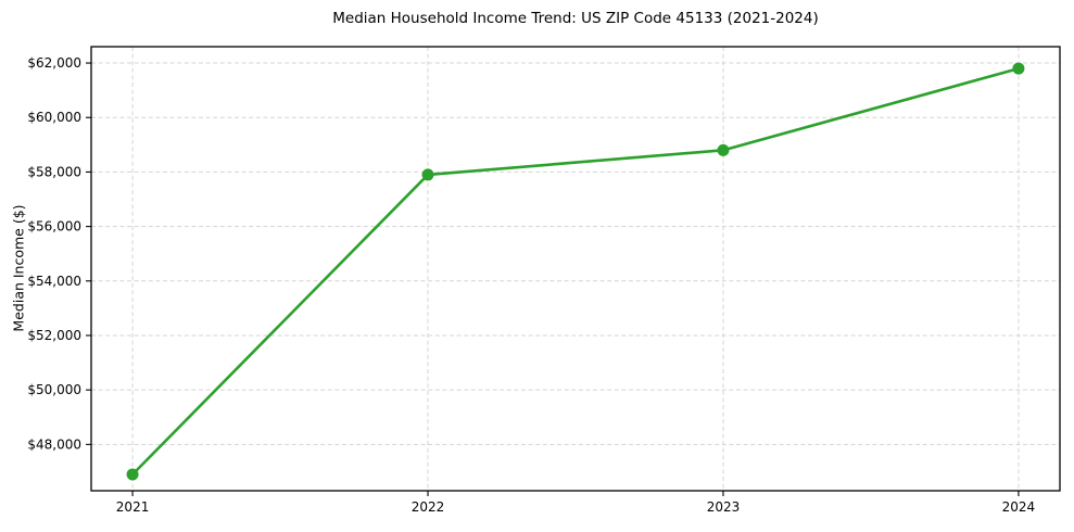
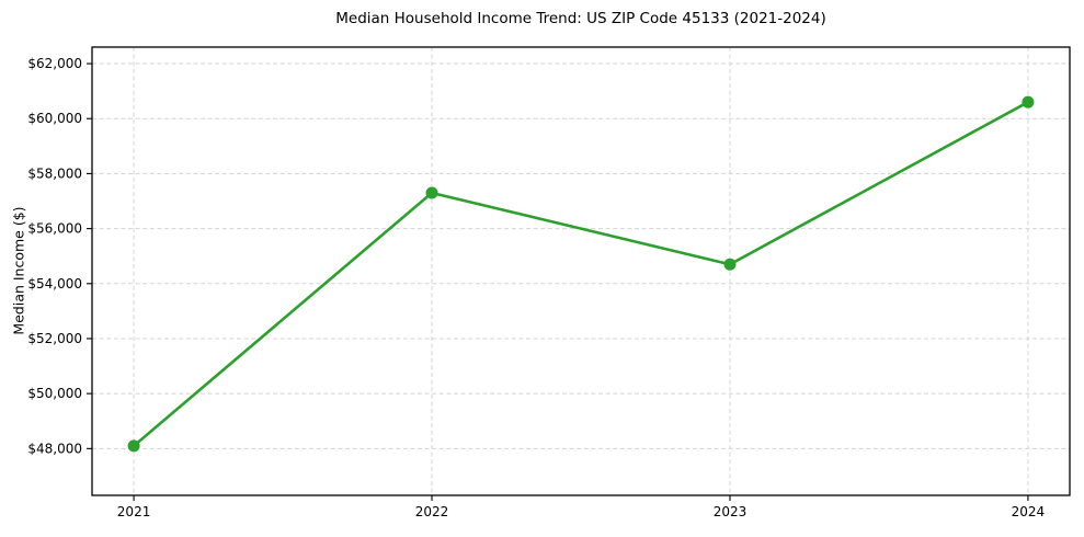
2021: $46900 -> $48100
2022: $57900 -> $57300
2023: $58800 -> $54700
2024: $61800 -> $60600
